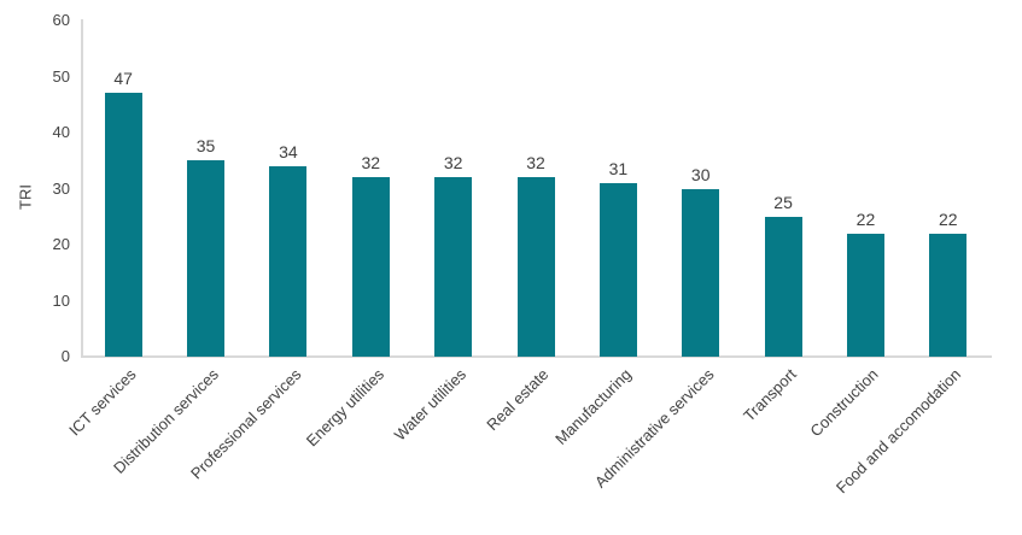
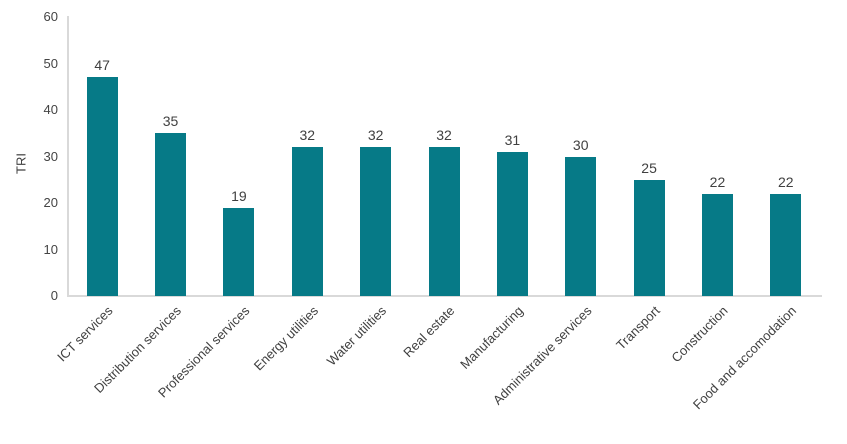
Professional services: 34 -> 19
